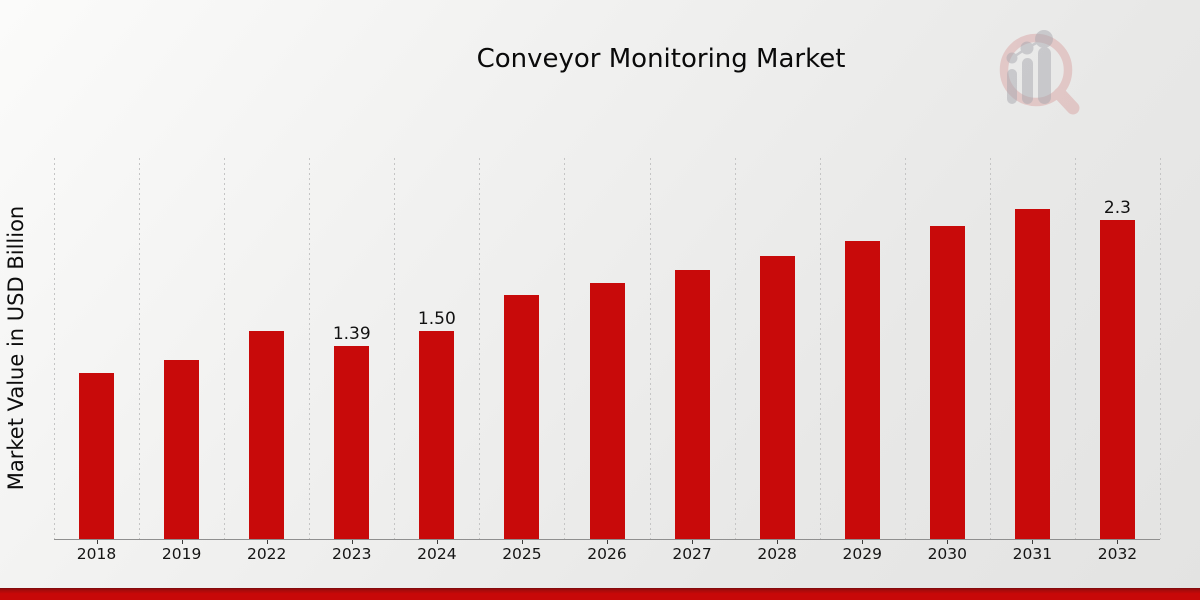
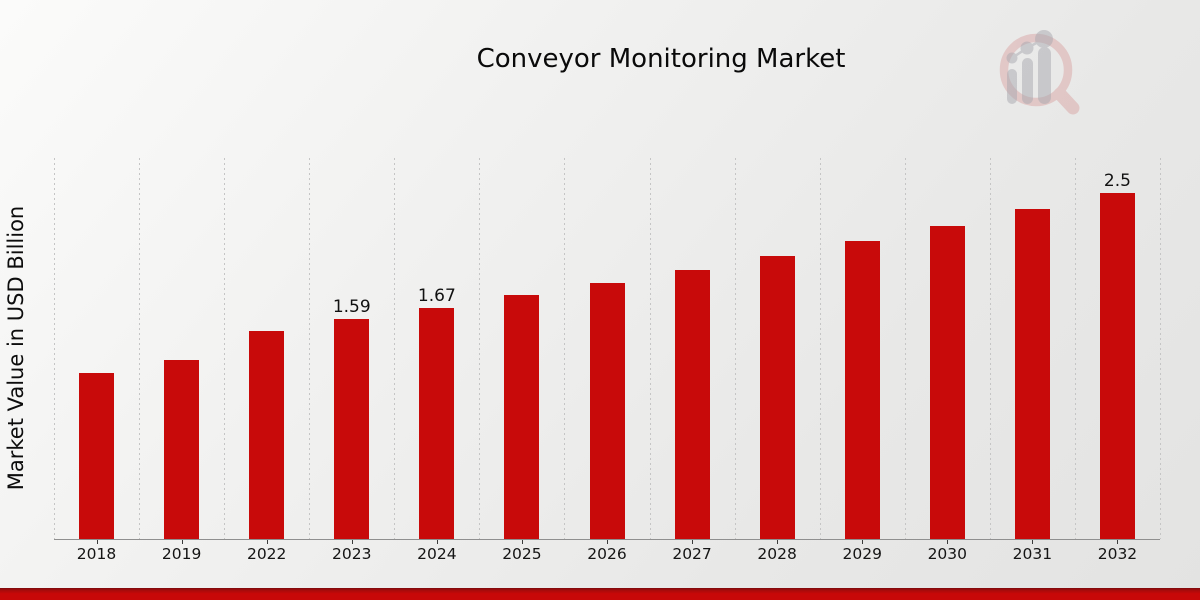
2023: 1.39 -> 1.59
2024: 1.50 -> 1.67
2032: 2.3 -> 2.5
